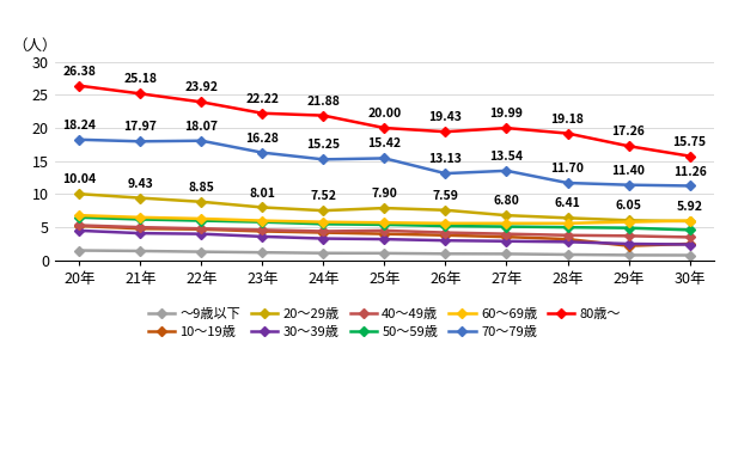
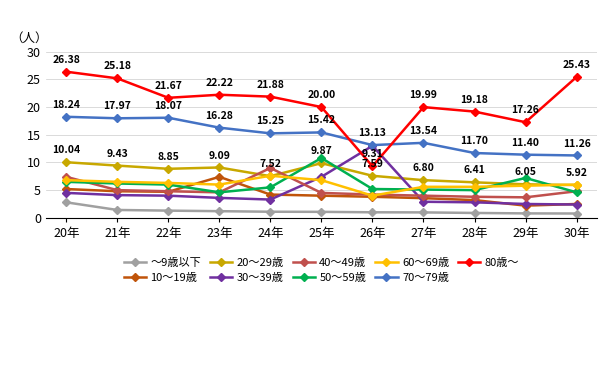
～9歳以下/20年: 1.5 -> 2.8
40～49歳/20年: 5.3 -> 7.4
80歳～/22年: 23.92 -> 21.67
10～19歳/23年: 4.4 -> 7.4
20～29歳/23年: 8.01 -> 9.09
50～59歳/23年: 5.8 -> 4.6
40～49歳/24年: 4.4 -> 9.0
60～69歳/24年: 5.8 -> 7.6
20～29歳/25年: 7.90 -> 9.87
30～39歳/25年: 3.2 -> 7.4
50～59歳/25年: 5.4 -> 10.8
60～69歳/25年: 5.7 -> 6.8
30～39歳/26年: 3.0 -> 13.0
60～69歳/26年: 5.6 -> 4.0
80歳～/26年: 19.43 -> 9.31
50～59歳/29年: 4.9 -> 7.2
40～49歳/30年: 3.5 -> 4.8
80歳～/30年: 15.75 -> 25.43
